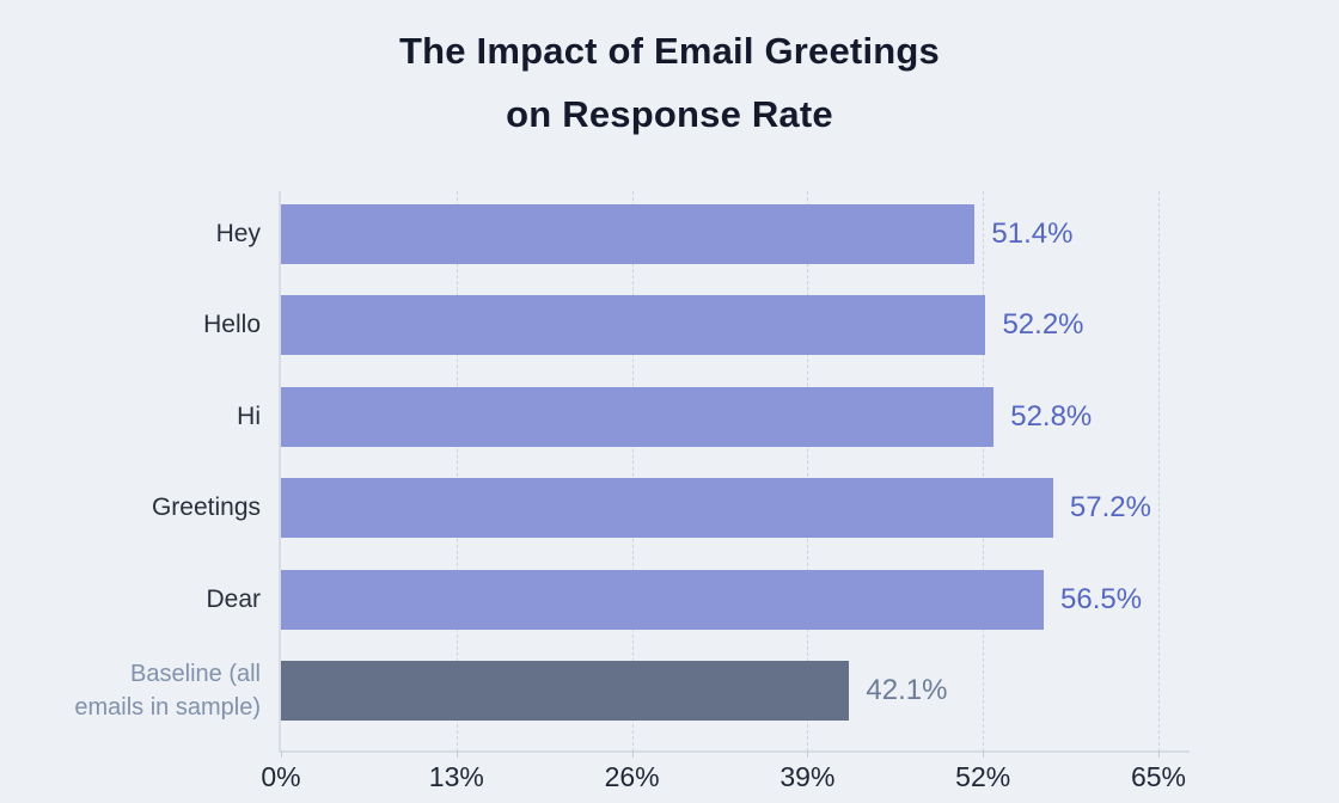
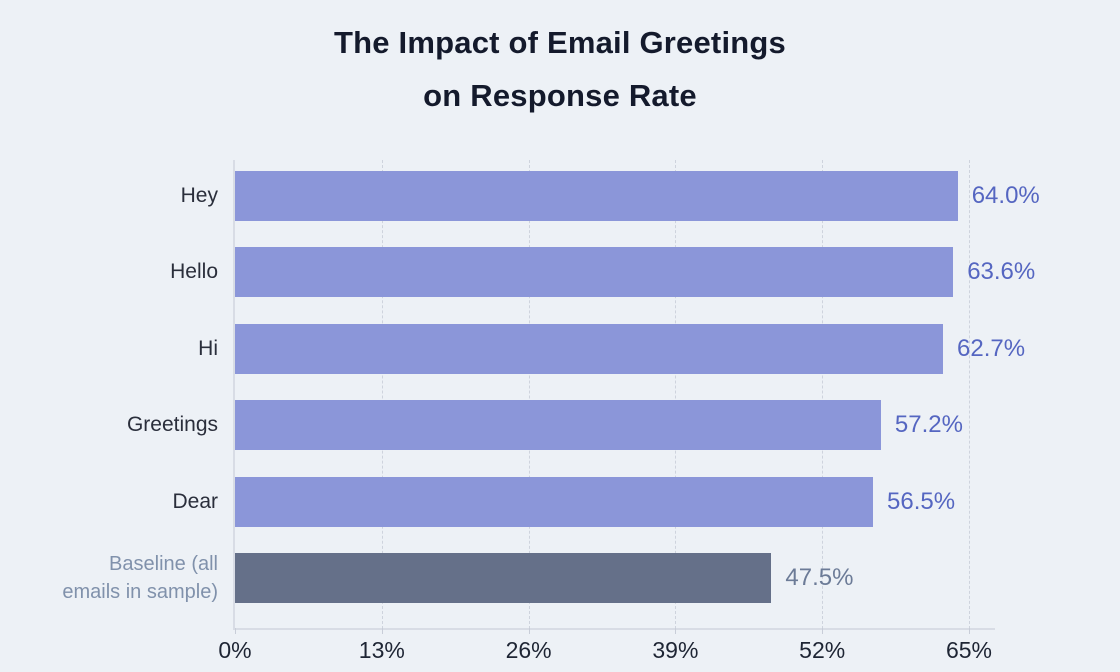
Hey: 51.4% -> 64.0%
Hello: 52.2% -> 63.6%
Hi: 52.8% -> 62.7%
Baseline (all emails in sample): 42.1% -> 47.5%
